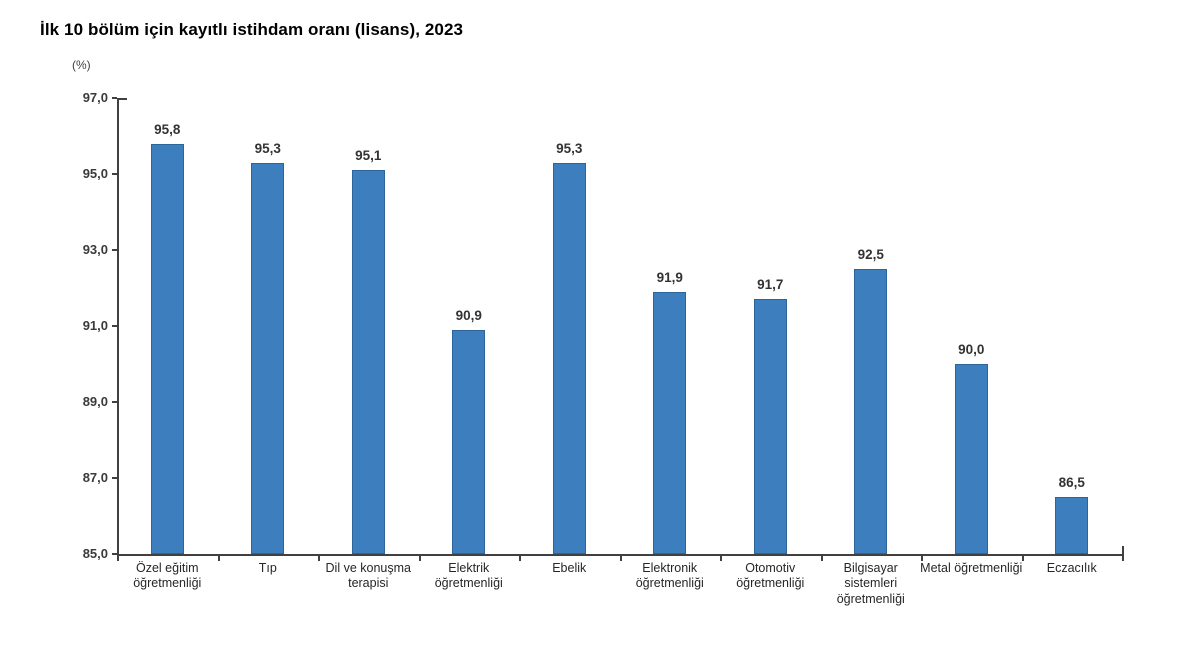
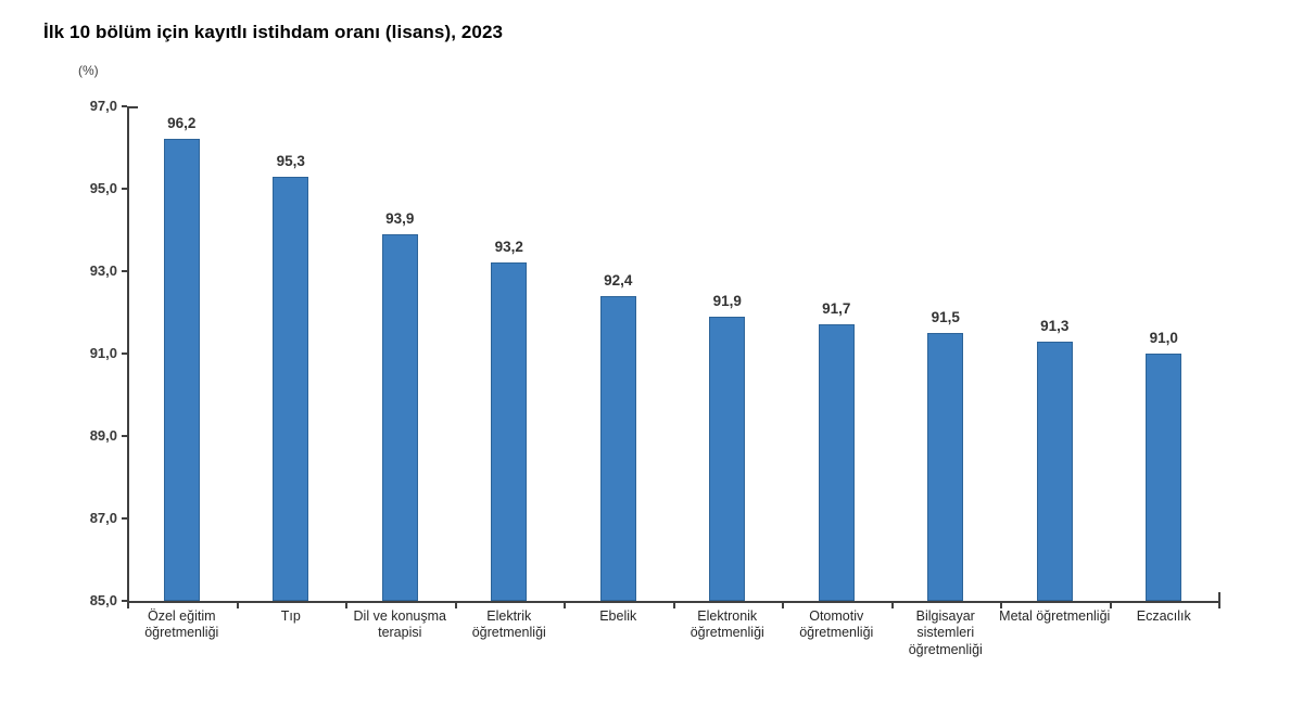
Özel eğitim öğretmenliği: 95,8 -> 96,2
Dil ve konuşma terapisi: 95,1 -> 93,9
Elektrik öğretmenliği: 90,9 -> 93,2
Ebelik: 95,3 -> 92,4
Bilgisayar sistemleri öğretmenliği: 92,5 -> 91,5
Metal öğretmenliği: 90,0 -> 91,3
Eczacılık: 86,5 -> 91,0
